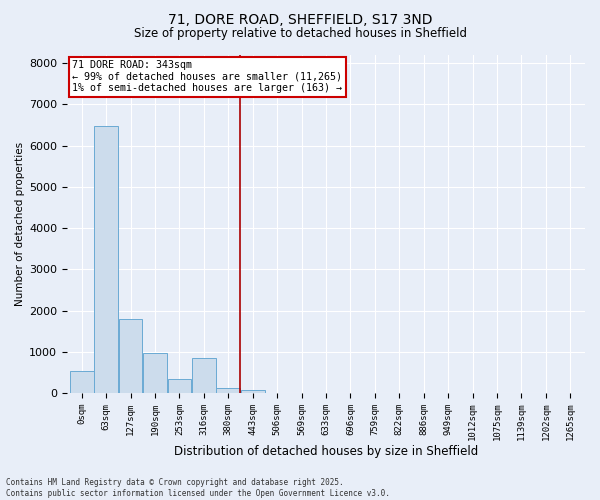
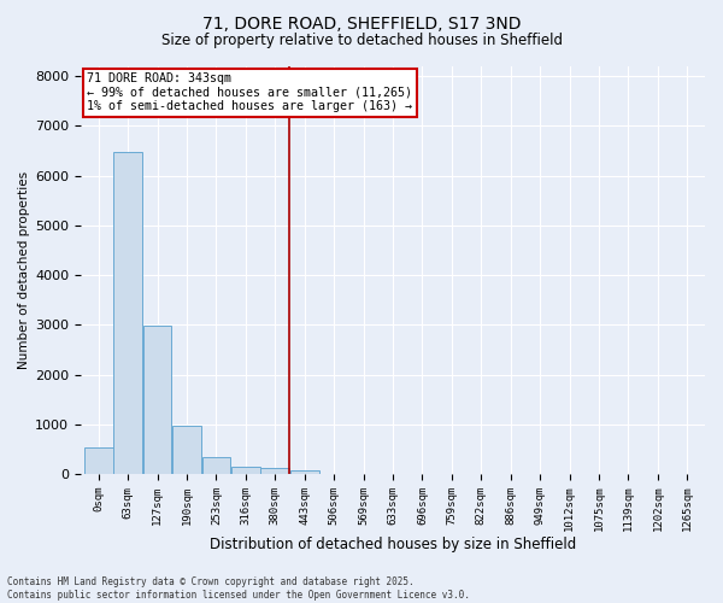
127sqm: 1800 -> 2980
316sqm: 850 -> 150
